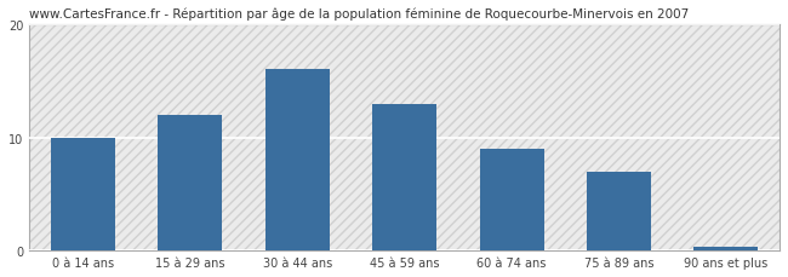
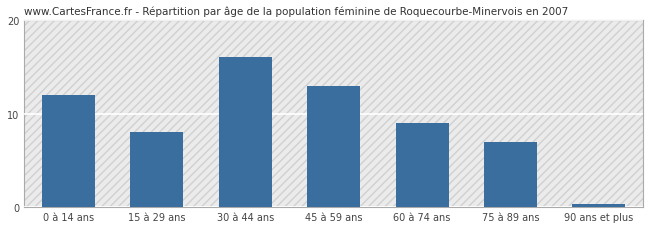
0 à 14 ans: 10.0 -> 12.0
15 à 29 ans: 12.0 -> 8.0
